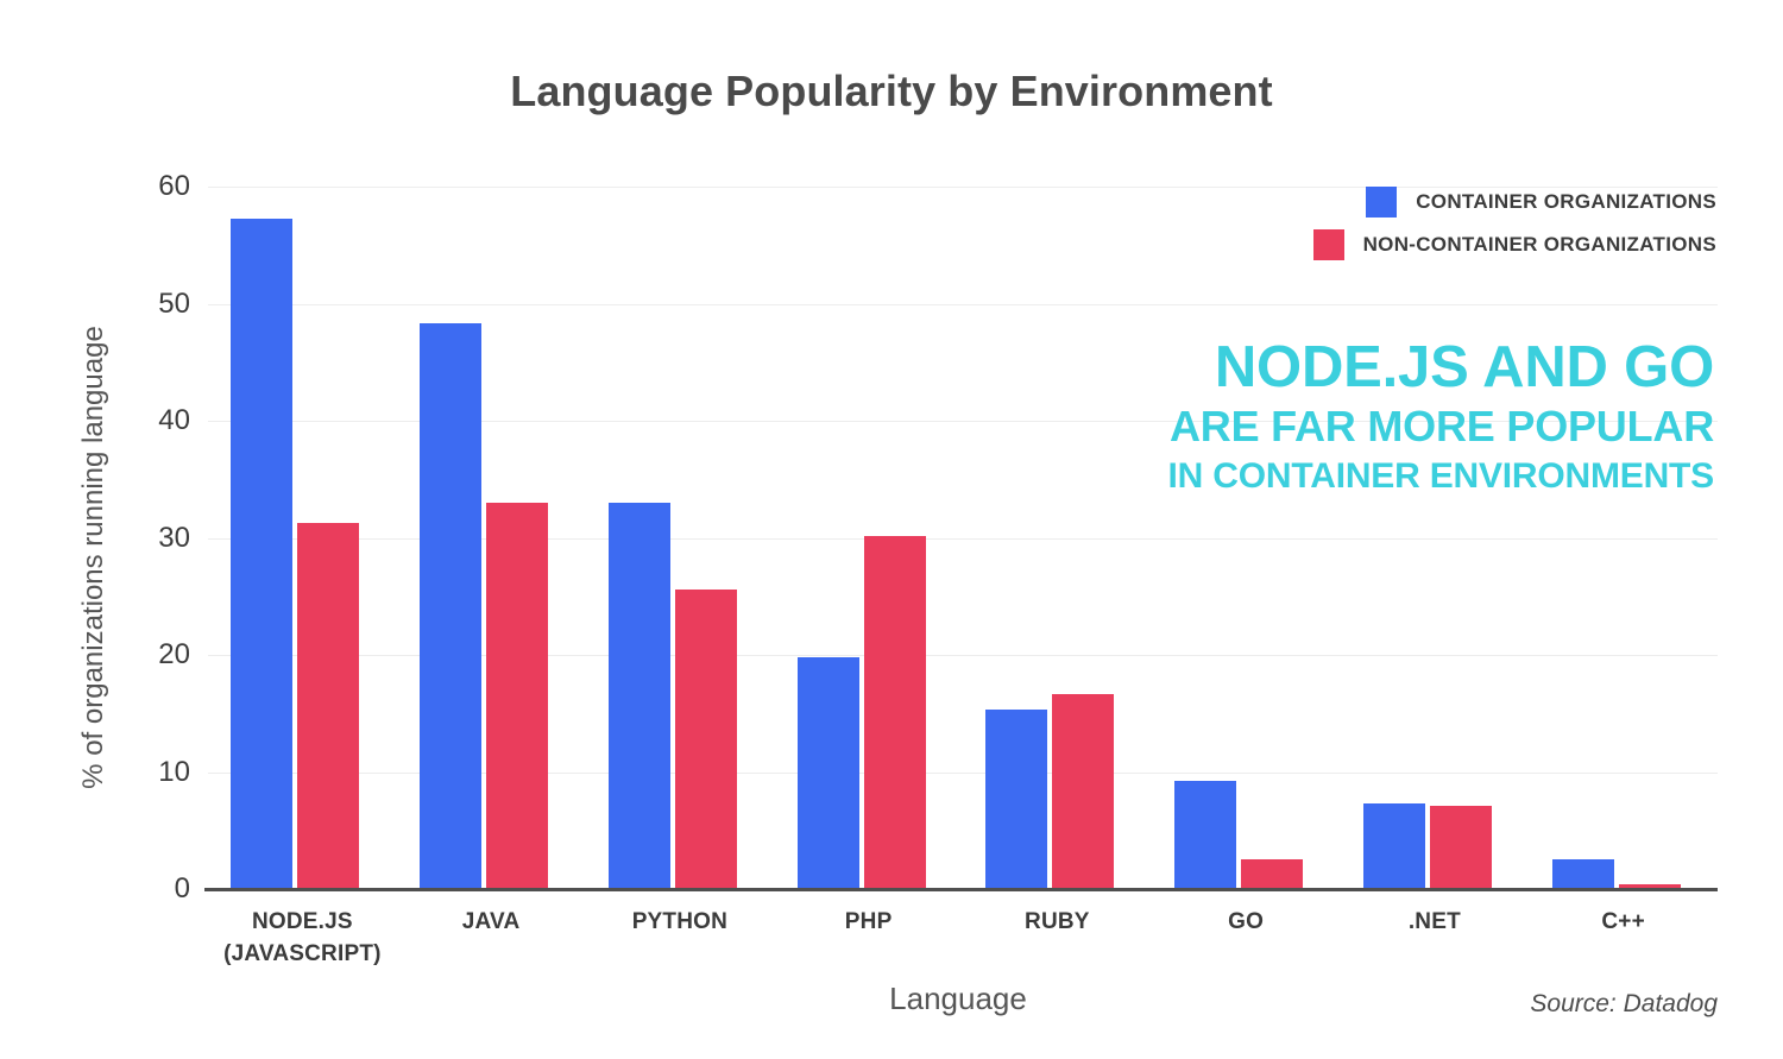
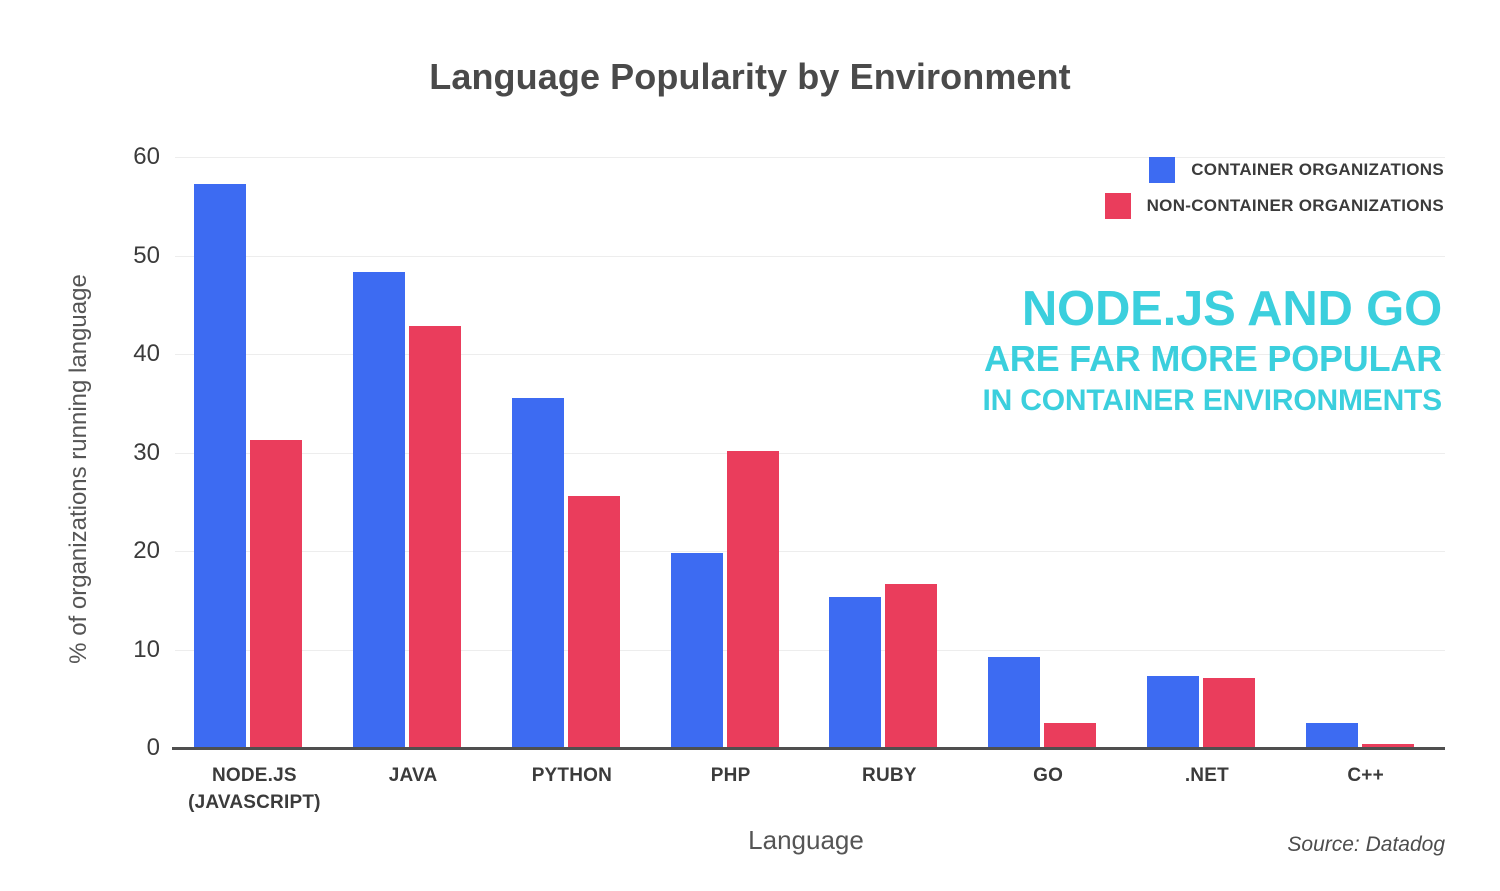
NON-CONTAINER ORGANIZATIONS/JAVA: 33 -> 43
CONTAINER ORGANIZATIONS/PYTHON: 33 -> 36
